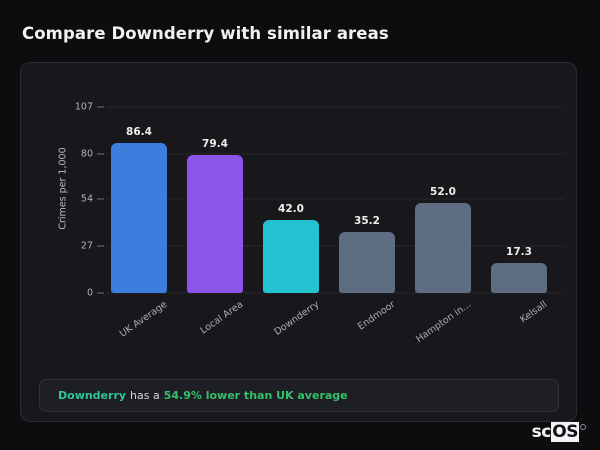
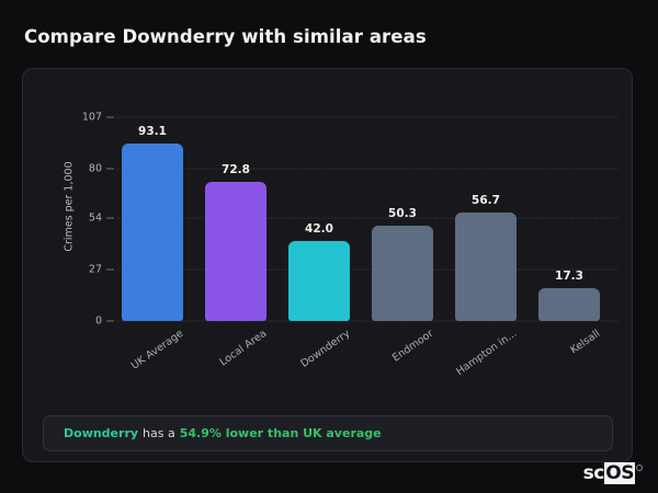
UK Average: 86.4 -> 93.1
Local Area: 79.4 -> 72.8
Endmoor: 35.2 -> 50.3
Hampton in...: 52.0 -> 56.7
